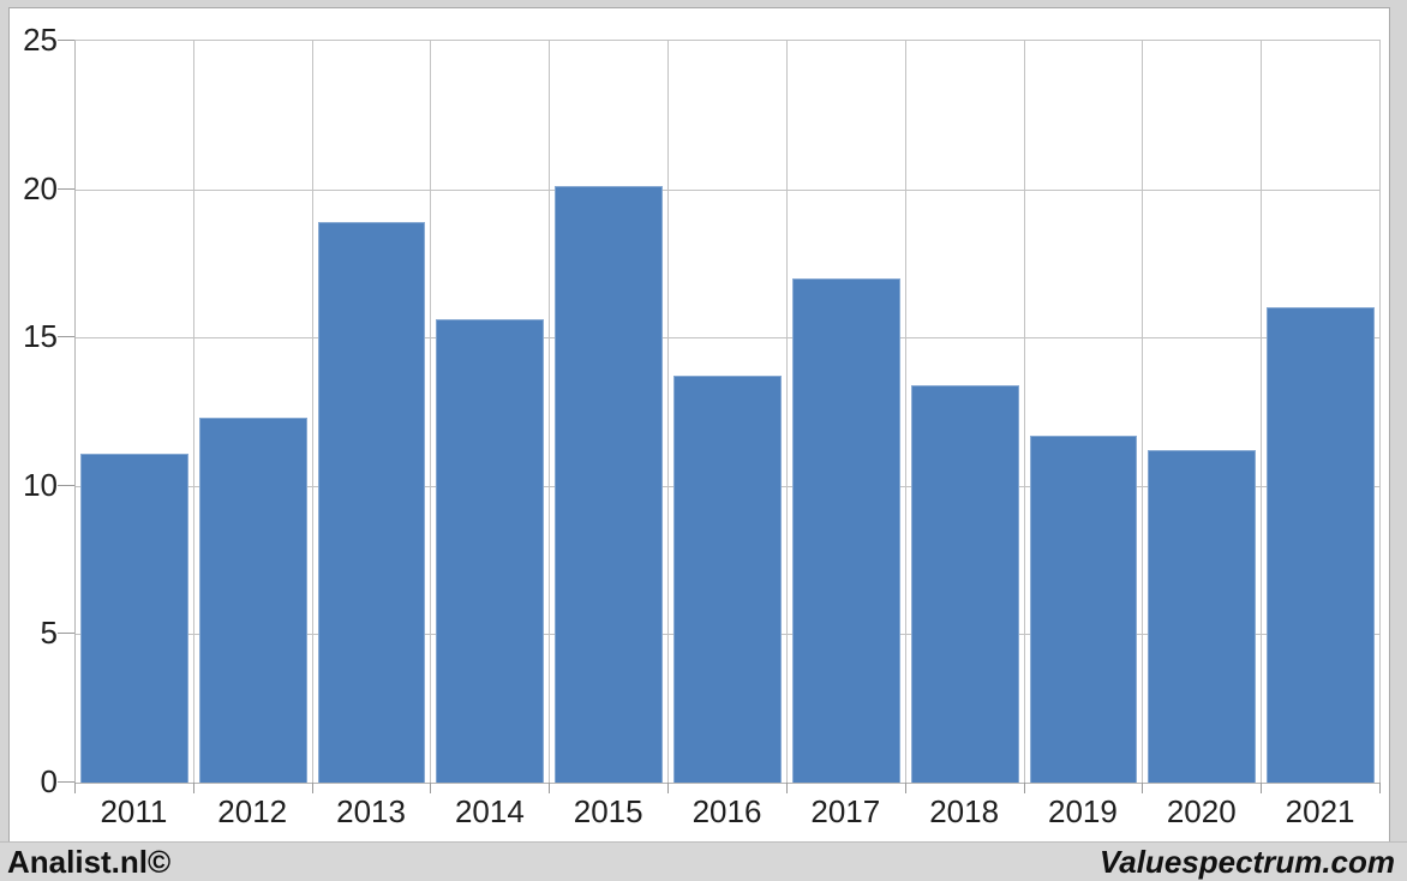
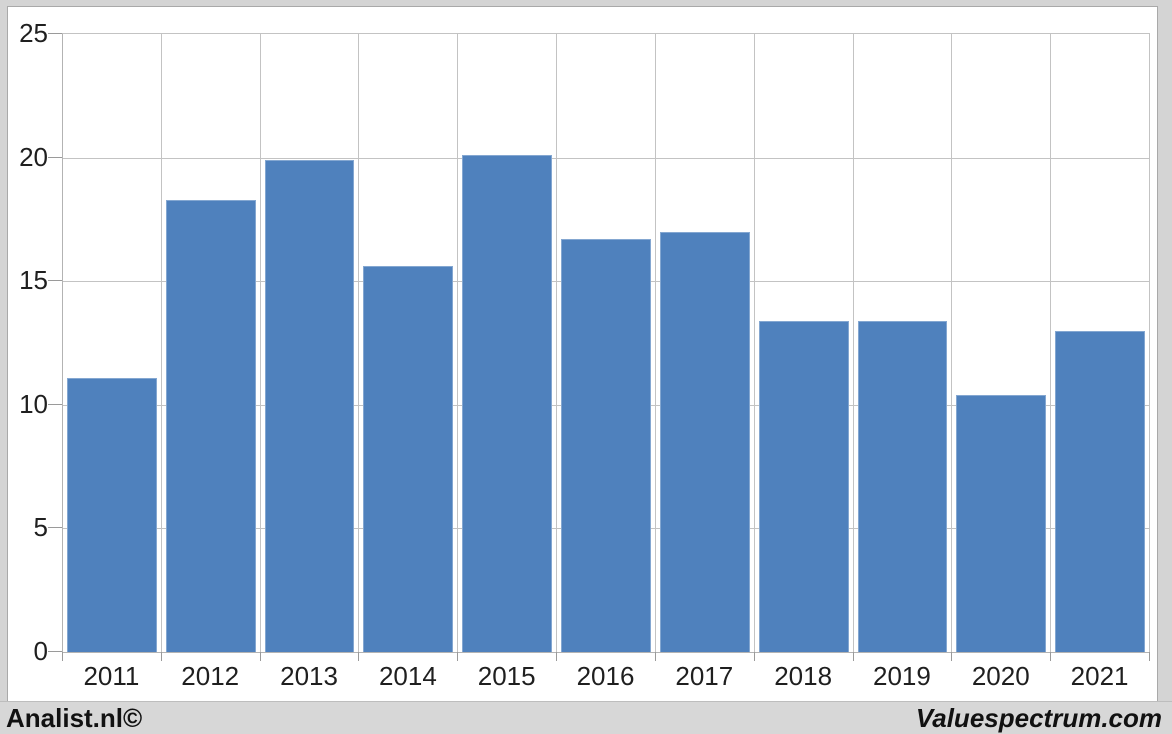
2012: 12.3 -> 18.3
2013: 18.9 -> 19.9
2016: 13.7 -> 16.7
2019: 11.7 -> 13.4
2020: 11.2 -> 10.4
2021: 16.0 -> 13.0
